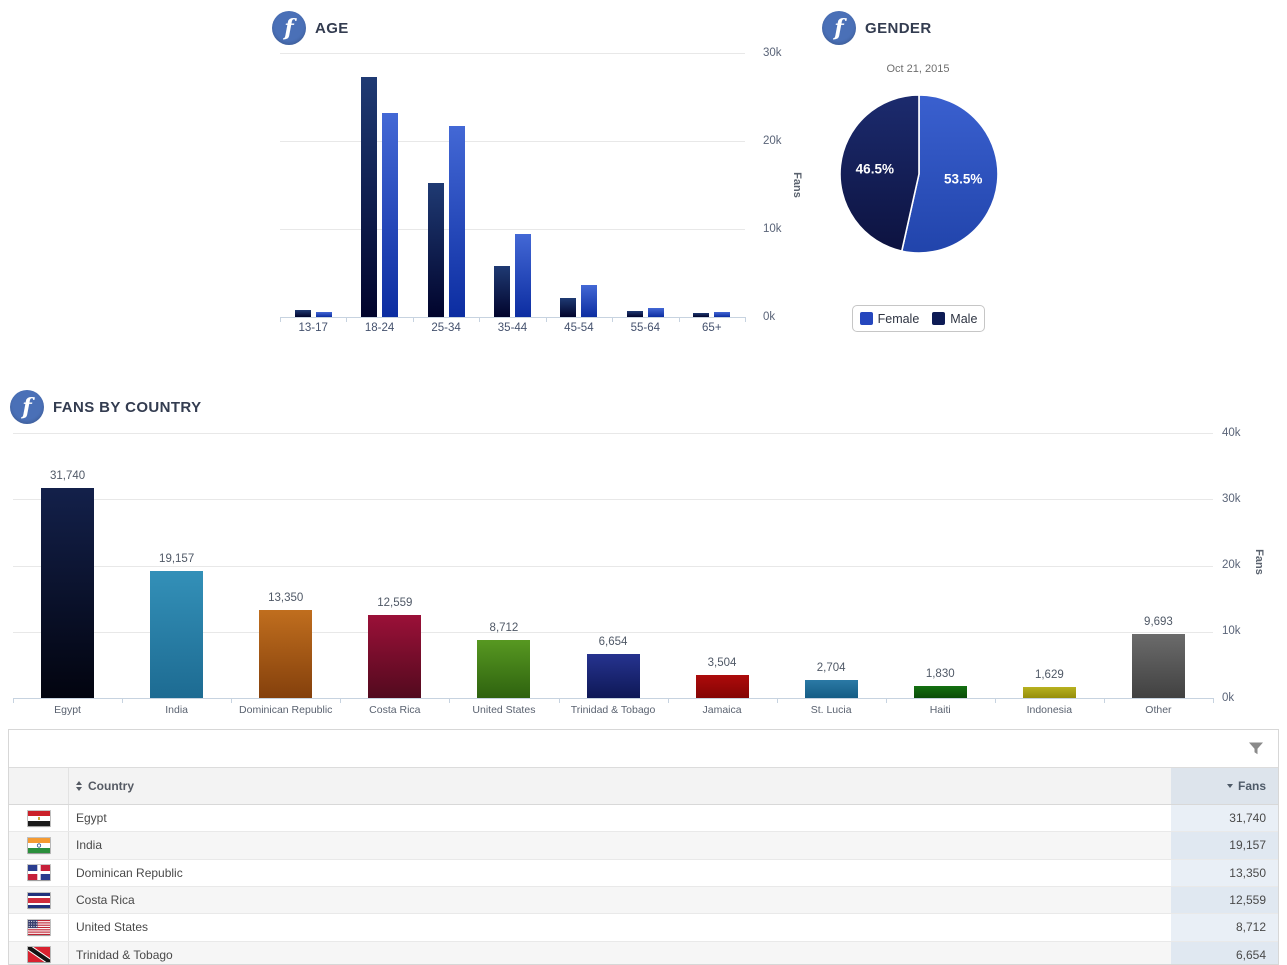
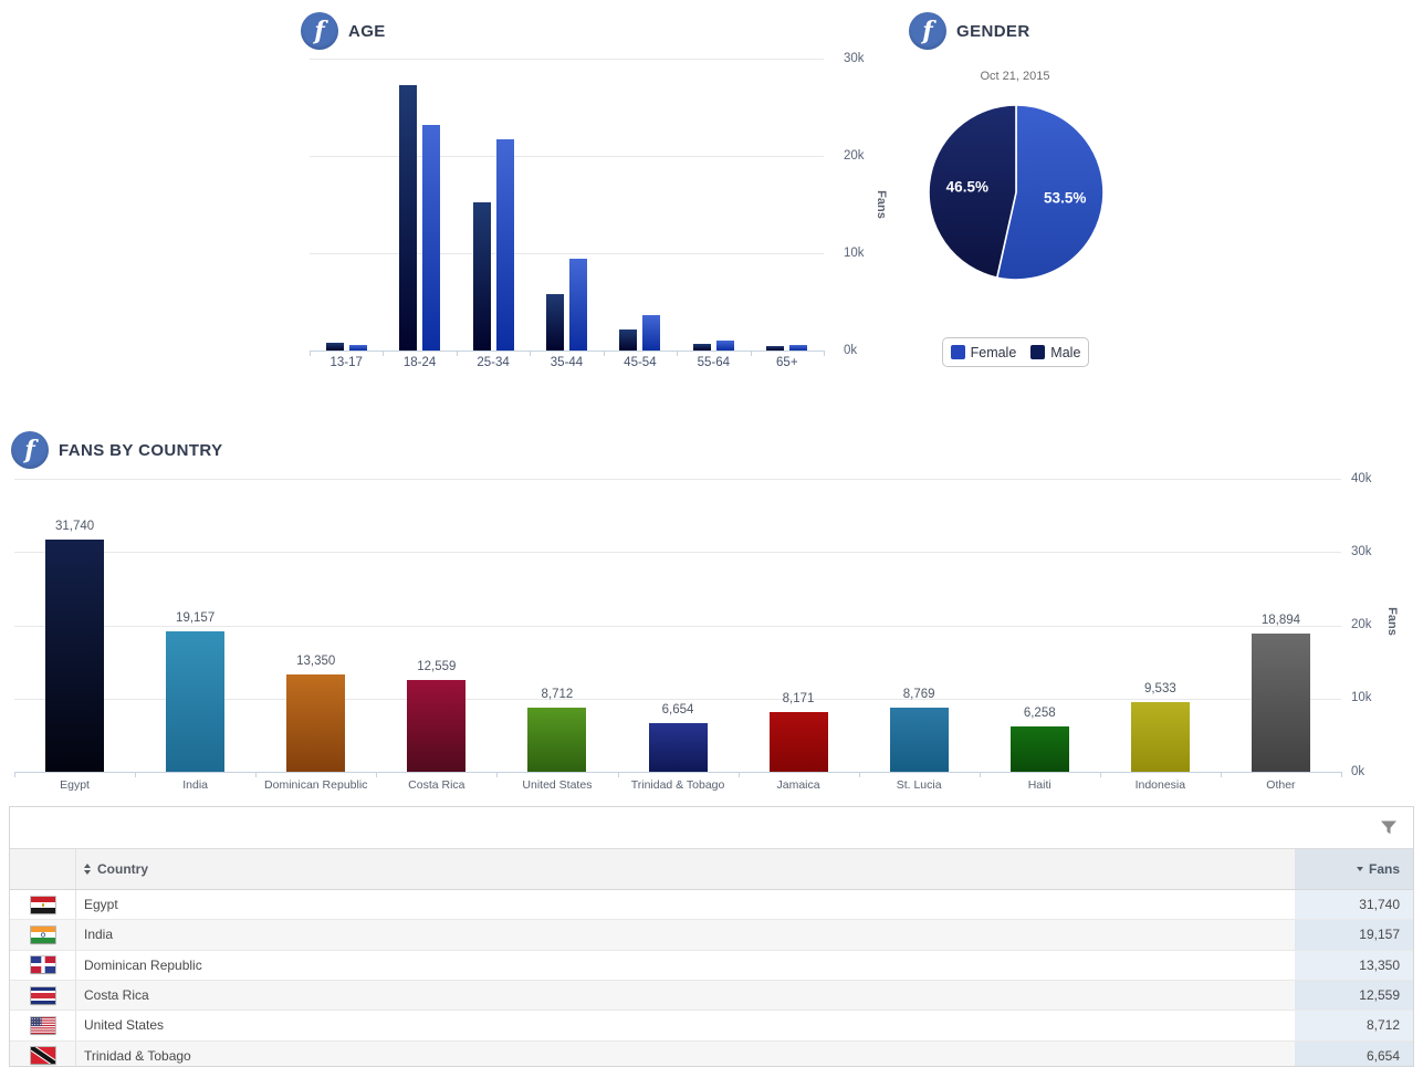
FANS BY COUNTRY/Jamaica: 3,504 -> 8,171
FANS BY COUNTRY/St. Lucia: 2,704 -> 8,769
FANS BY COUNTRY/Haiti: 1,830 -> 6,258
FANS BY COUNTRY/Indonesia: 1,629 -> 9,533
FANS BY COUNTRY/Other: 9,693 -> 18,894
